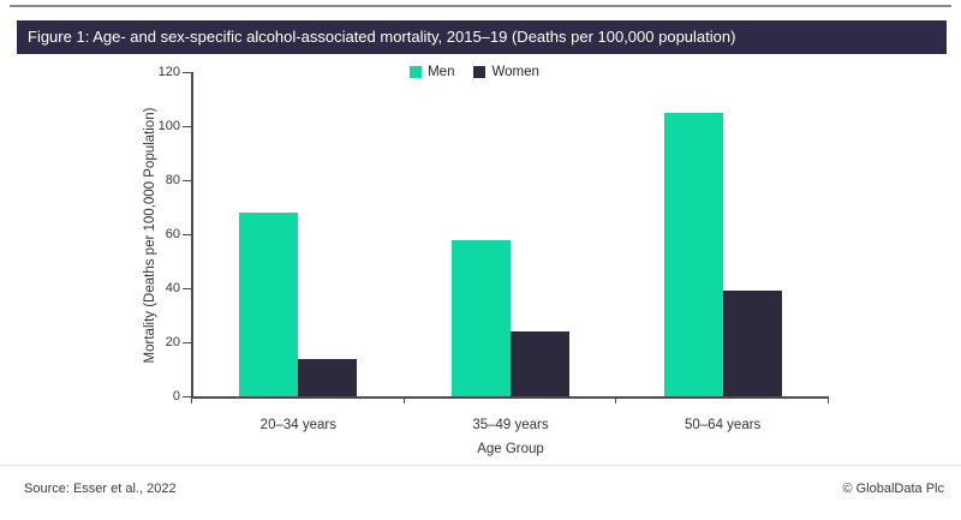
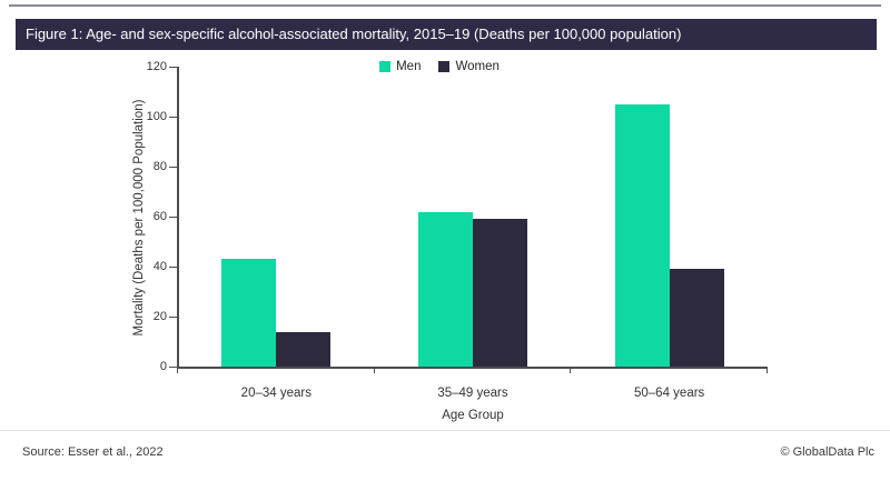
Men/20–34 years: 68 -> 43
Men/35–49 years: 58 -> 62
Women/35–49 years: 24 -> 59
